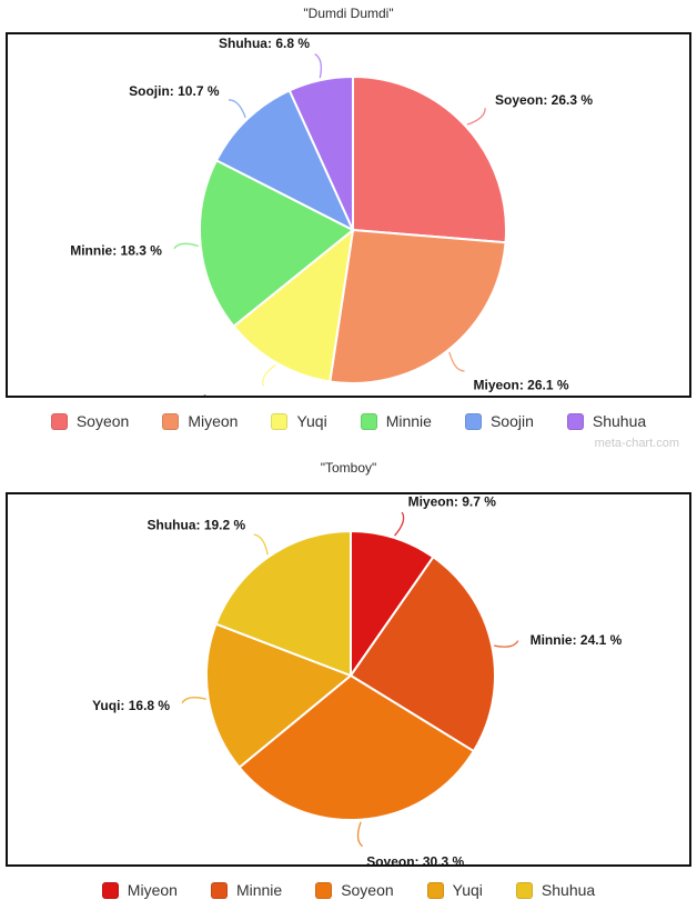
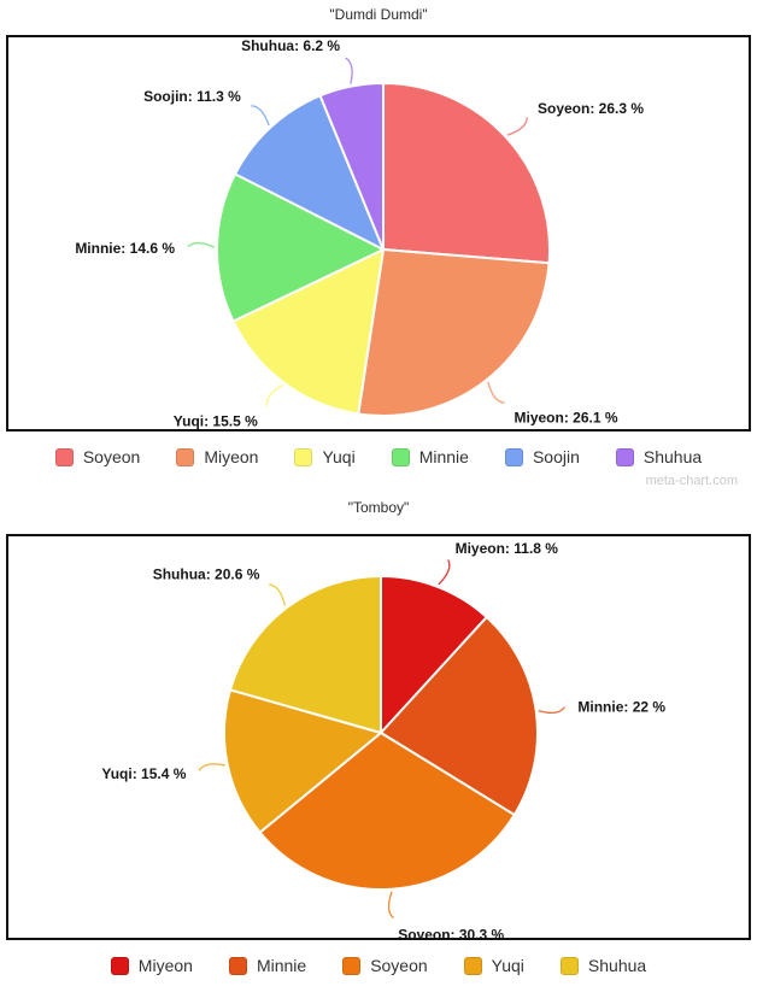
"Dumdi Dumdi"/Yuqi: 11.8 -> 15.5
"Dumdi Dumdi"/Minnie: 18.3 -> 14.6
"Dumdi Dumdi"/Soojin: 10.7 -> 11.3
"Dumdi Dumdi"/Shuhua: 6.8 -> 6.2
"Tomboy"/Miyeon: 9.7 -> 11.8
"Tomboy"/Minnie: 24.1 -> 22
"Tomboy"/Yuqi: 16.8 -> 15.4
"Tomboy"/Shuhua: 19.2 -> 20.6
